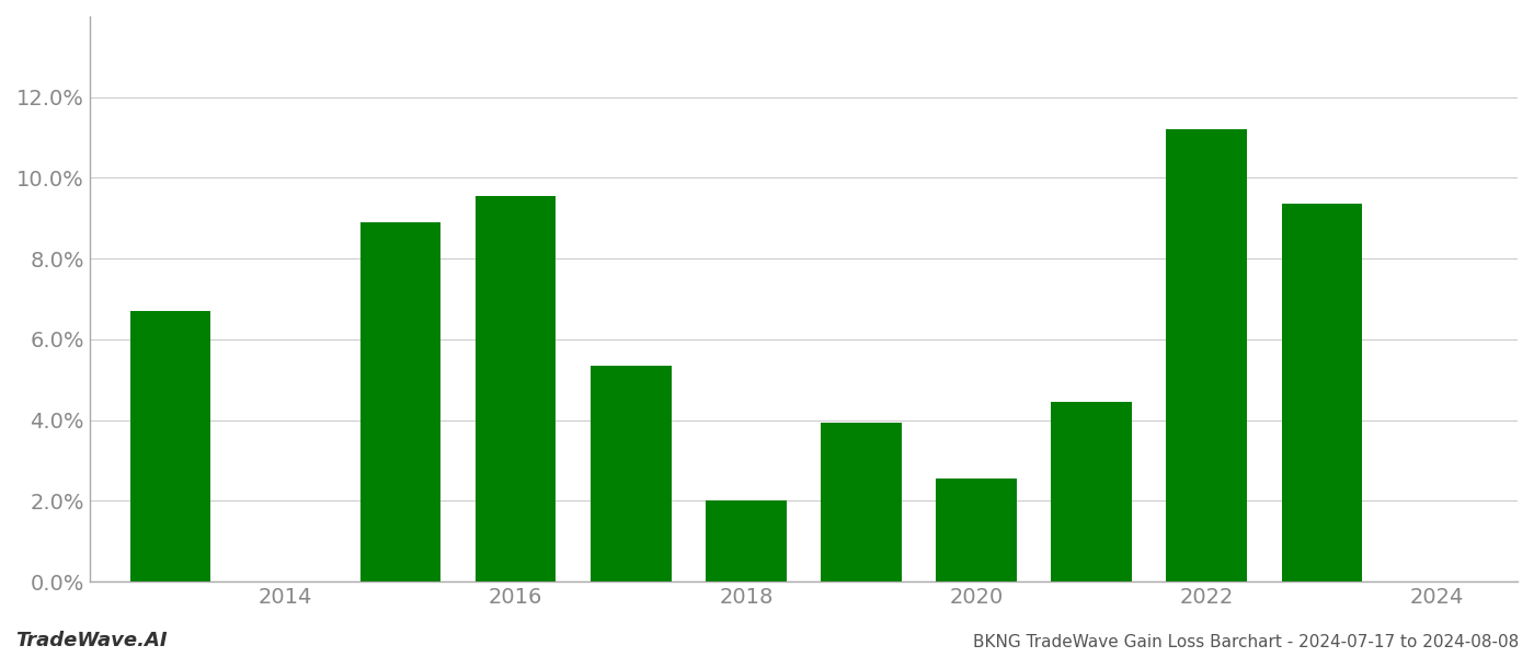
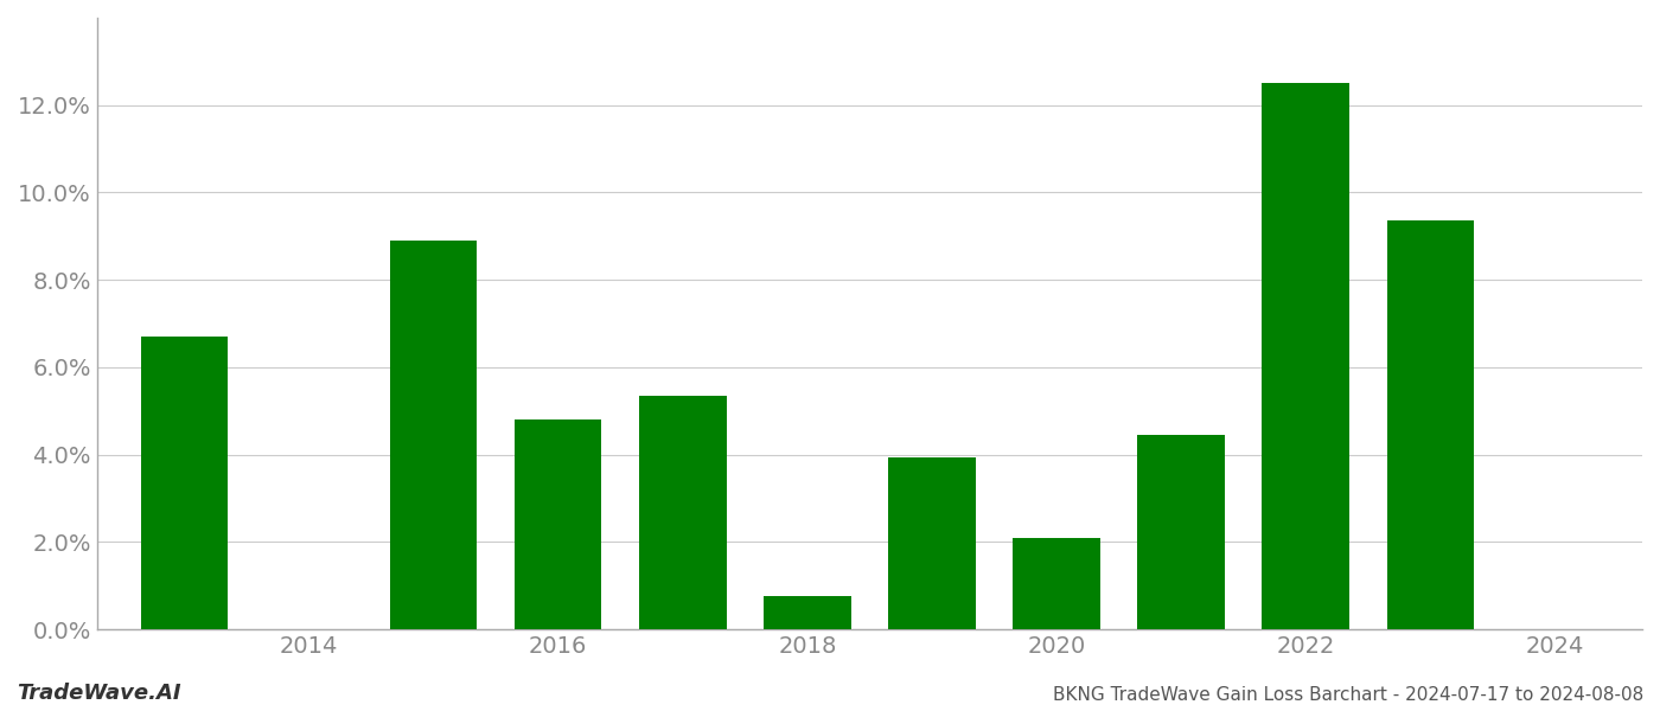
2016: 9.55% -> 4.80%
2018: 2.00% -> 0.75%
2020: 2.55% -> 2.10%
2022: 11.20% -> 12.50%
